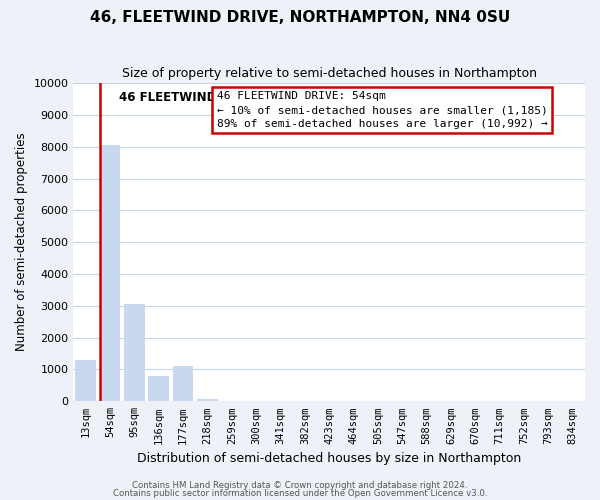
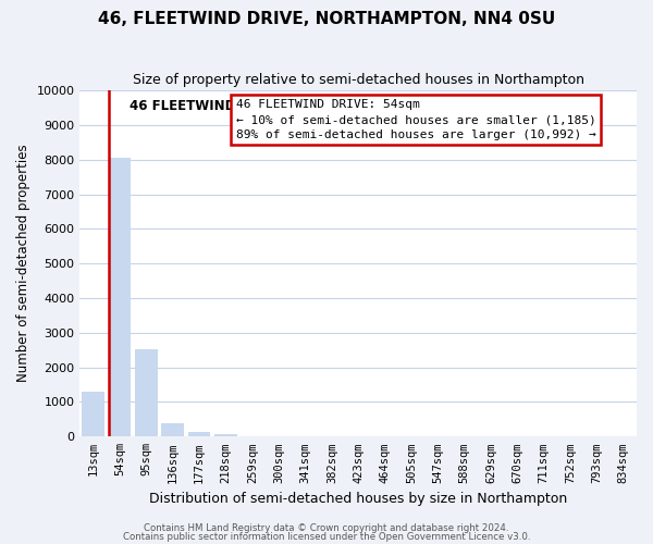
95sqm: 3050 -> 2520
136sqm: 800 -> 390
177sqm: 1100 -> 130
